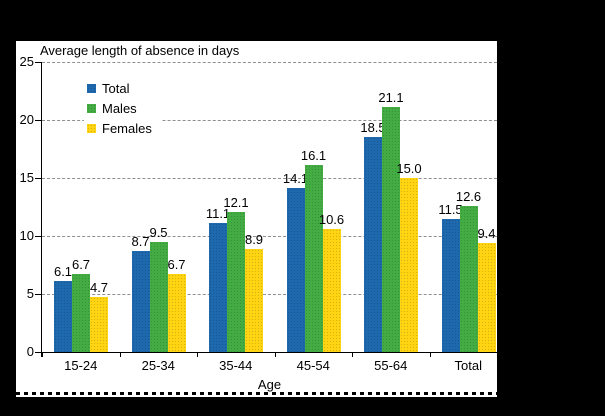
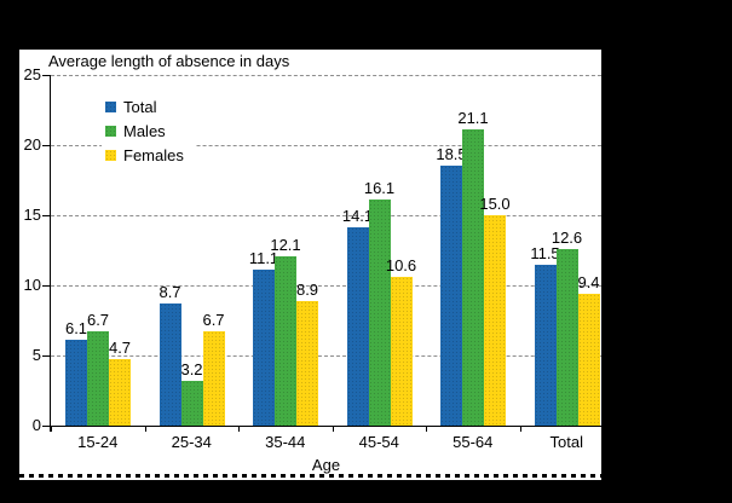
Males/25-34: 9.5 -> 3.2
